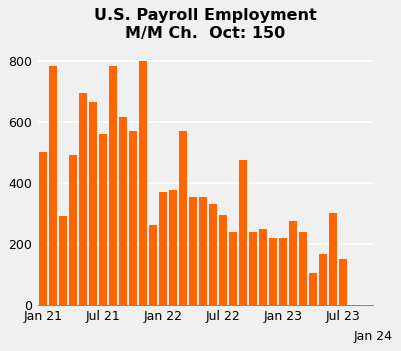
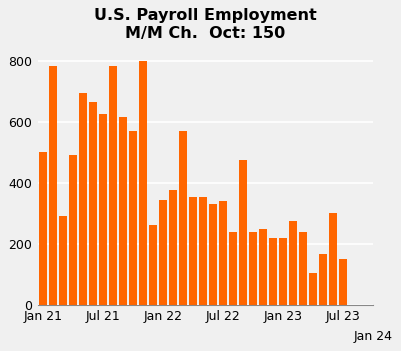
Jul 21: 560 -> 625
Jan 22: 370 -> 345
Jul 22: 295 -> 340
